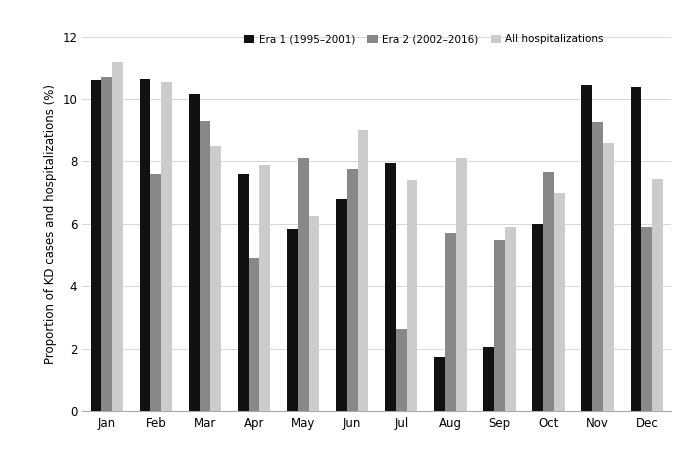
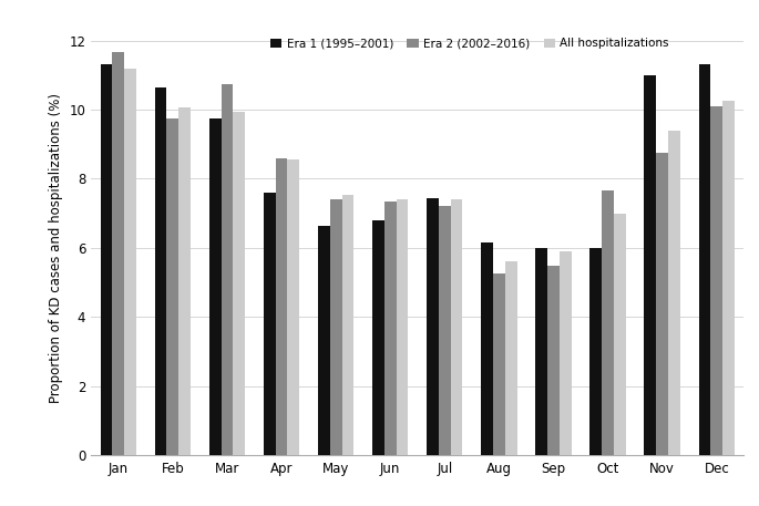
Era 1 (1995–2001)/Jan: 10.60 -> 11.30
Era 2 (2002–2016)/Jan: 10.70 -> 11.65
Era 2 (2002–2016)/Feb: 7.60 -> 9.75
All hospitalizations/Feb: 10.55 -> 10.05
Era 1 (1995–2001)/Mar: 10.15 -> 9.75
Era 2 (2002–2016)/Mar: 9.30 -> 10.75
All hospitalizations/Mar: 8.50 -> 9.95
Era 2 (2002–2016)/Apr: 4.90 -> 8.60
All hospitalizations/Apr: 7.90 -> 8.55
Era 1 (1995–2001)/May: 5.85 -> 6.65
Era 2 (2002–2016)/May: 8.10 -> 7.40
All hospitalizations/May: 6.25 -> 7.55
Era 2 (2002–2016)/Jun: 7.75 -> 7.35
All hospitalizations/Jun: 9.00 -> 7.40
Era 1 (1995–2001)/Jul: 7.95 -> 7.45
Era 2 (2002–2016)/Jul: 2.65 -> 7.20
Era 1 (1995–2001)/Aug: 1.75 -> 6.15
Era 2 (2002–2016)/Aug: 5.70 -> 5.25
All hospitalizations/Aug: 8.10 -> 5.60
Era 1 (1995–2001)/Sep: 2.05 -> 6.00
Era 1 (1995–2001)/Nov: 10.45 -> 11.00
Era 2 (2002–2016)/Nov: 9.25 -> 8.75
All hospitalizations/Nov: 8.60 -> 9.40
Era 1 (1995–2001)/Dec: 10.40 -> 11.30
Era 2 (2002–2016)/Dec: 5.90 -> 10.10
All hospitalizations/Dec: 7.45 -> 10.25
